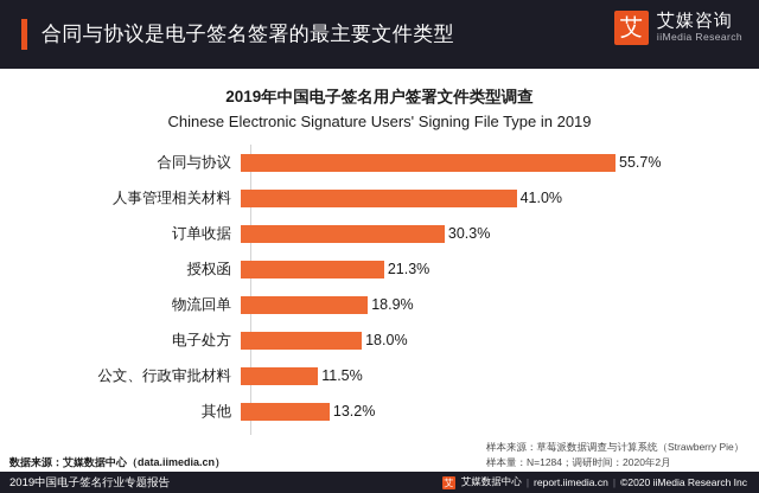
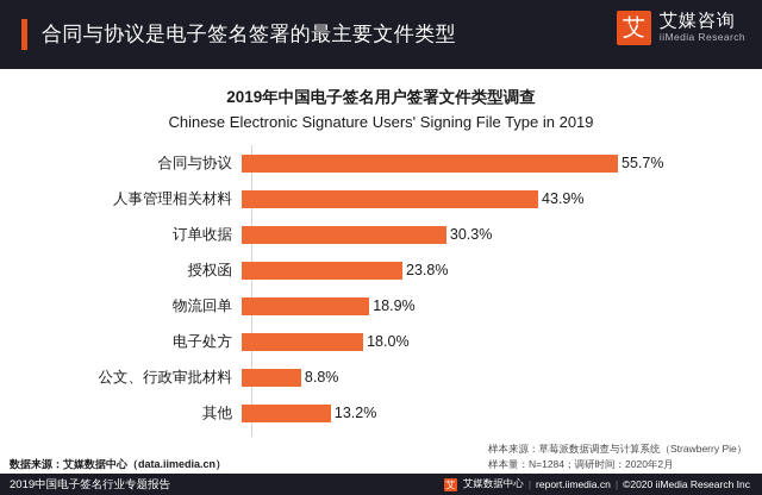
人事管理相关材料: 41.0% -> 43.9%
授权函: 21.3% -> 23.8%
公文、行政审批材料: 11.5% -> 8.8%
